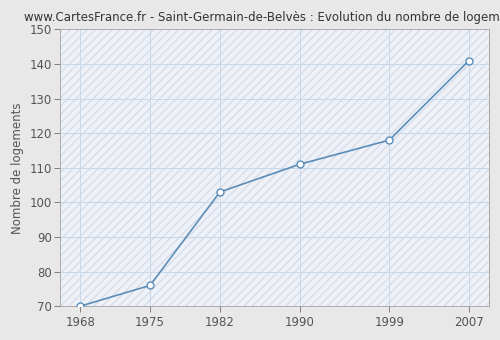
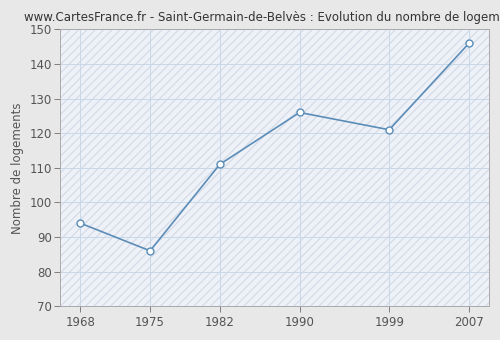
1968: 70 -> 94
1975: 76 -> 86
1982: 103 -> 111
1990: 111 -> 126
1999: 118 -> 121
2007: 141 -> 146
